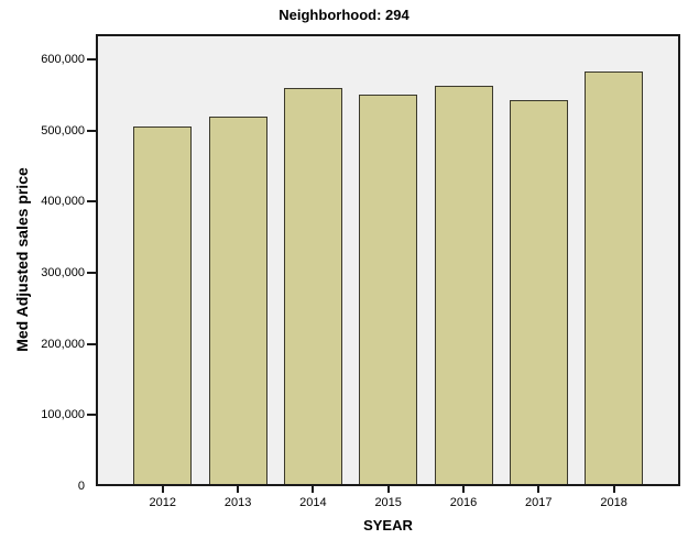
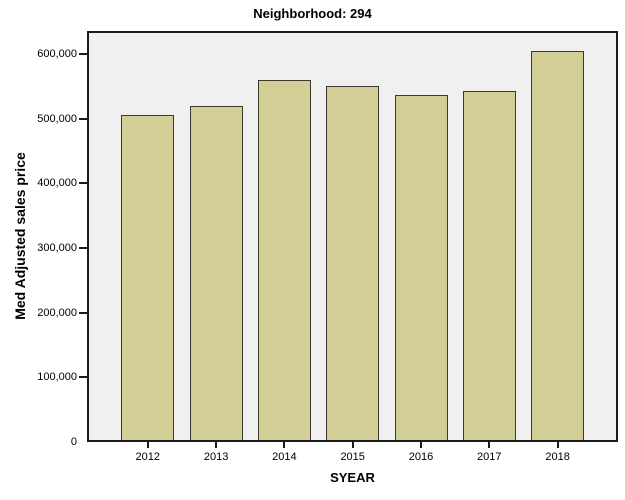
2016: 560000 -> 530000
2018: 580000 -> 600000
